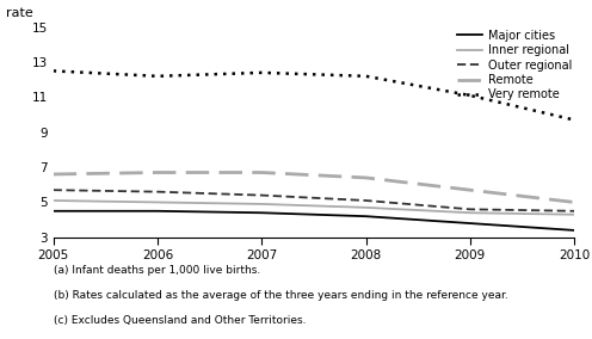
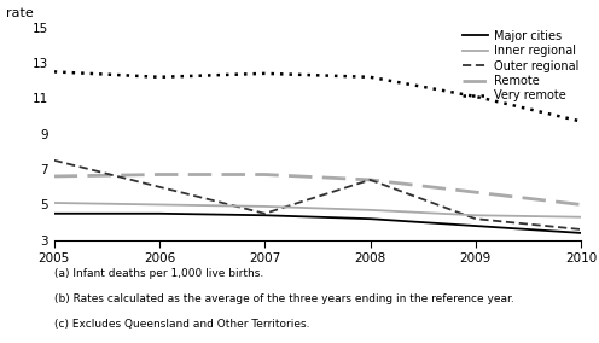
Outer regional/2005: 5.7 -> 7.5
Outer regional/2006: 5.6 -> 6.0
Outer regional/2007: 5.4 -> 4.5
Outer regional/2008: 5.1 -> 6.4
Outer regional/2009: 4.6 -> 4.2
Outer regional/2010: 4.5 -> 3.6
